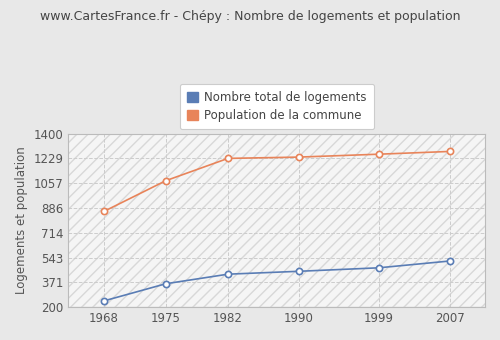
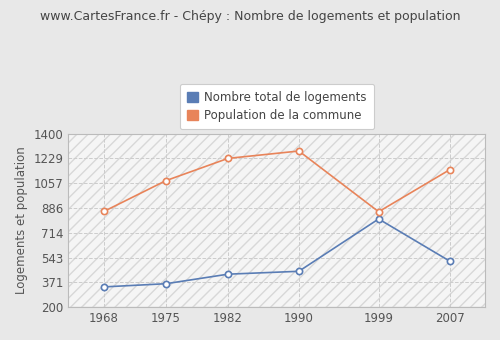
Nombre total de logements/1968: 240 -> 340
Population de la commune/1990: 1240 -> 1280
Nombre total de logements/1999: 470 -> 810
Population de la commune/1999: 1260 -> 860
Population de la commune/2007: 1280 -> 1150
